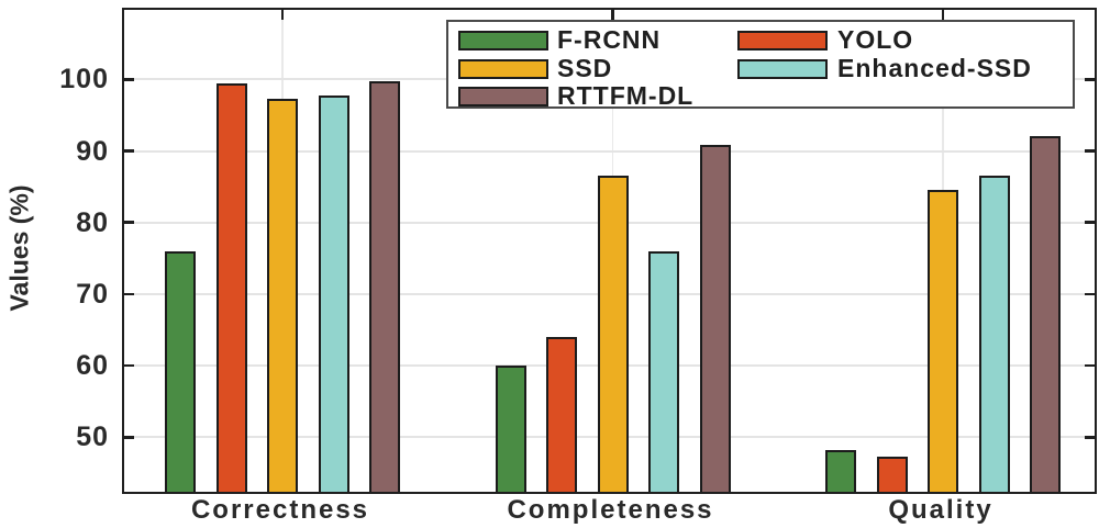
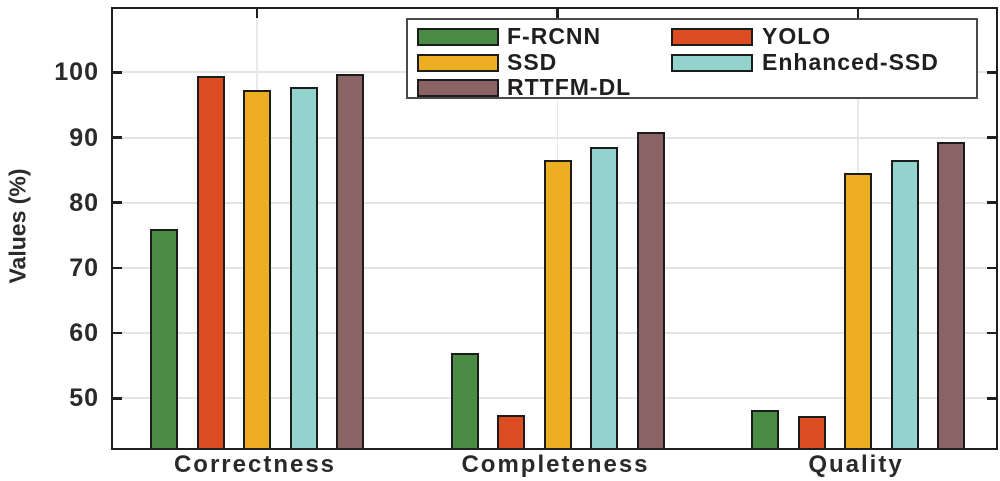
F-RCNN/Completeness: 60 -> 57
YOLO/Completeness: 64 -> 47
Enhanced-SSD/Completeness: 76 -> 88
RTTFM-DL/Quality: 92 -> 89
